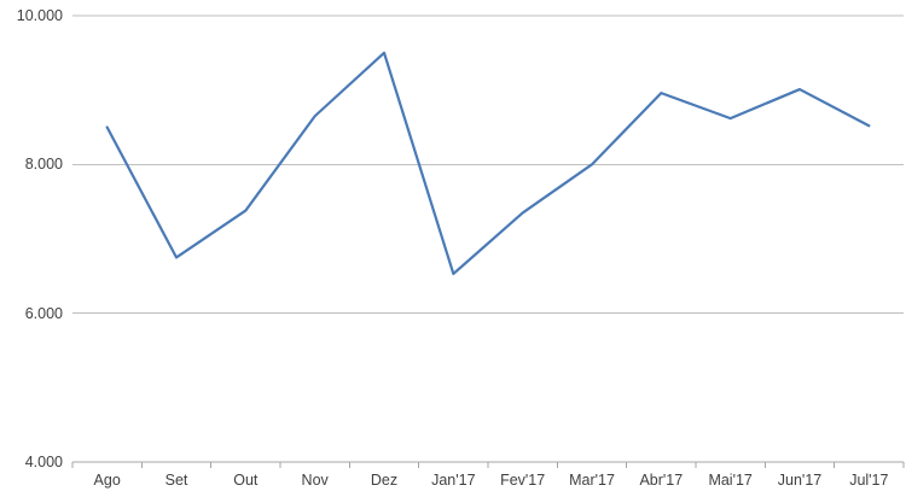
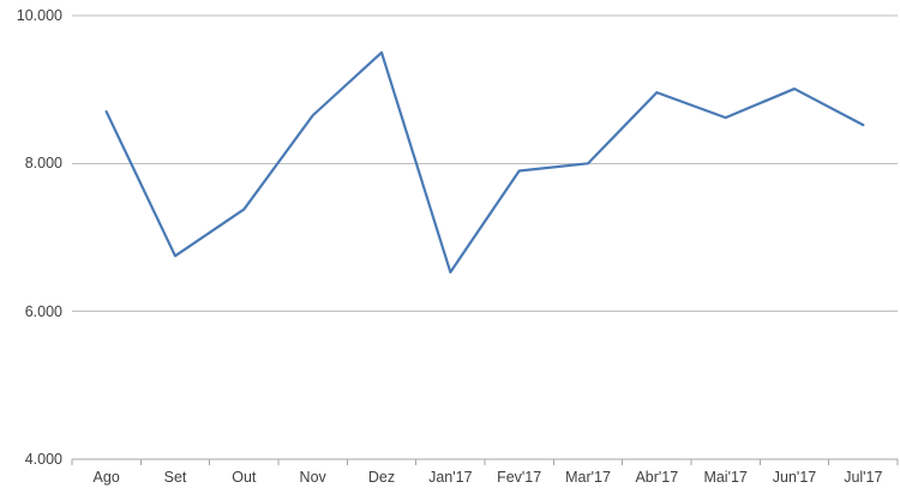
Ago: 8500 -> 8700
Fev'17: 7400 -> 7900
